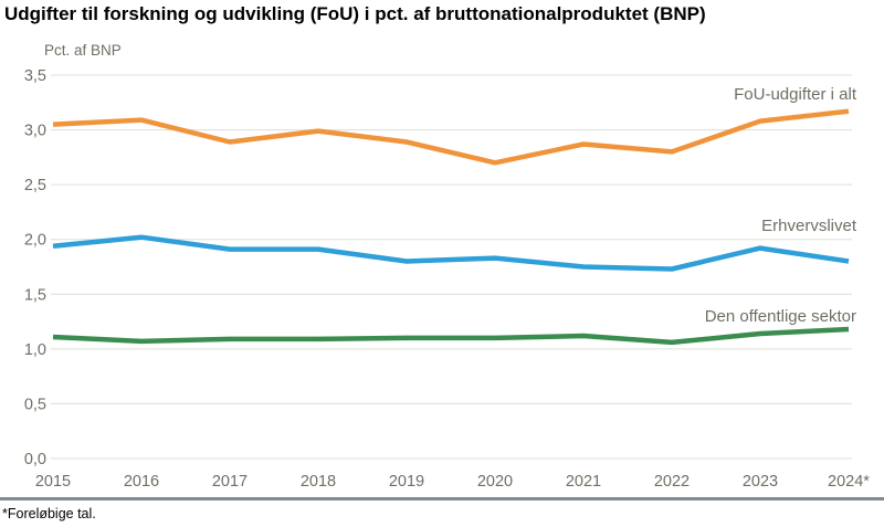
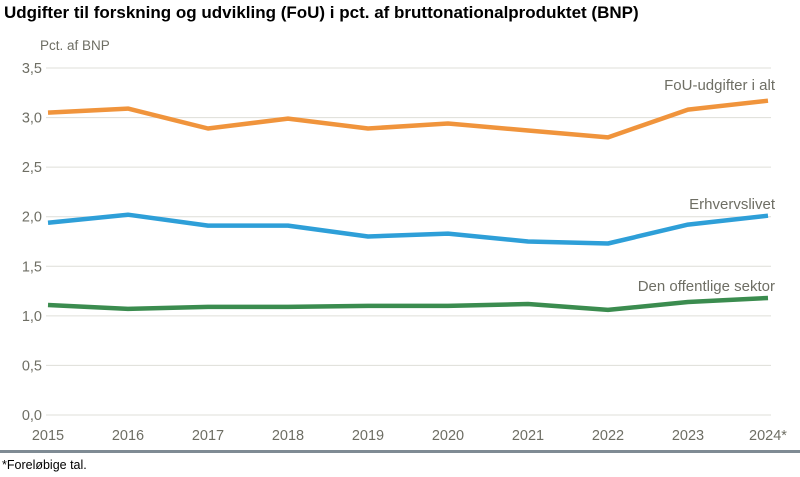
FoU-udgifter i alt/2020: 2,7 -> 2,9
Erhvervslivet/2024*: 1,8 -> 2,0
